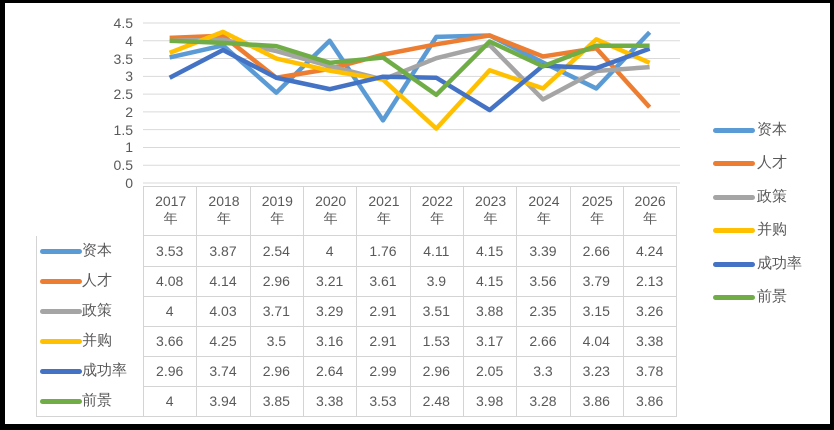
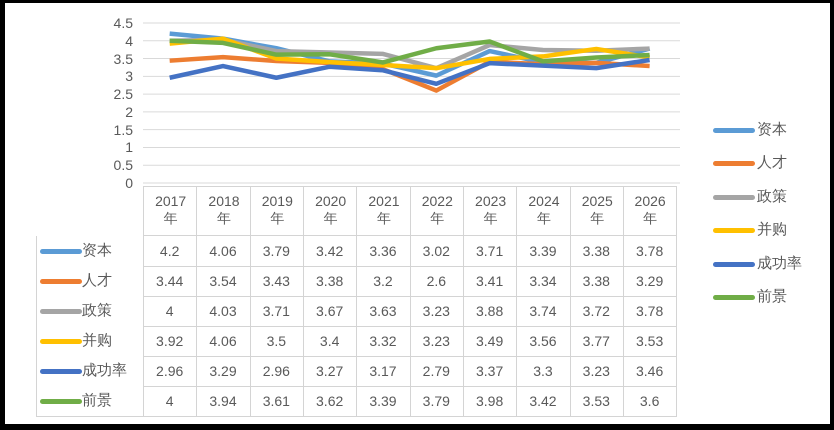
资本/2017: 3.53 -> 4.2
人才/2017: 4.08 -> 3.44
并购/2017: 3.66 -> 3.92
资本/2018: 3.87 -> 4.06
人才/2018: 4.14 -> 3.54
并购/2018: 4.25 -> 4.06
成功率/2018: 3.74 -> 3.29
资本/2019: 2.54 -> 3.79
人才/2019: 2.96 -> 3.43
前景/2019: 3.85 -> 3.61
资本/2020: 4 -> 3.42
人才/2020: 3.21 -> 3.38
政策/2020: 3.29 -> 3.67
并购/2020: 3.16 -> 3.4
成功率/2020: 2.64 -> 3.27
前景/2020: 3.38 -> 3.62
资本/2021: 1.76 -> 3.36
人才/2021: 3.61 -> 3.2
政策/2021: 2.91 -> 3.63
并购/2021: 2.91 -> 3.32
成功率/2021: 2.99 -> 3.17
前景/2021: 3.53 -> 3.39
资本/2022: 4.11 -> 3.02
人才/2022: 3.9 -> 2.6
政策/2022: 3.51 -> 3.23
并购/2022: 1.53 -> 3.23
成功率/2022: 2.96 -> 2.79
前景/2022: 2.48 -> 3.79
资本/2023: 4.15 -> 3.71
人才/2023: 4.15 -> 3.41
并购/2023: 3.17 -> 3.49
成功率/2023: 2.05 -> 3.37
人才/2024: 3.56 -> 3.34
政策/2024: 2.35 -> 3.74
并购/2024: 2.66 -> 3.56
前景/2024: 3.28 -> 3.42
资本/2025: 2.66 -> 3.38
人才/2025: 3.79 -> 3.38
政策/2025: 3.15 -> 3.72
并购/2025: 4.04 -> 3.77
前景/2025: 3.86 -> 3.53
资本/2026: 4.24 -> 3.78
人才/2026: 2.13 -> 3.29
政策/2026: 3.26 -> 3.78
并购/2026: 3.38 -> 3.53
成功率/2026: 3.78 -> 3.46
前景/2026: 3.86 -> 3.6
